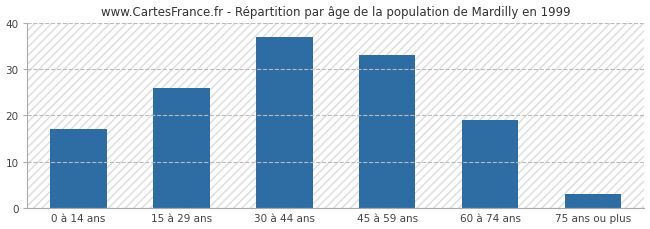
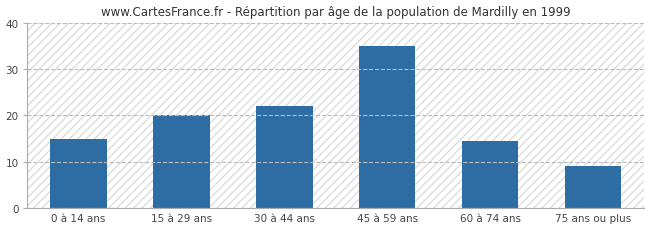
0 à 14 ans: 17.0 -> 15.0
15 à 29 ans: 26.0 -> 20.0
30 à 44 ans: 37.0 -> 22.0
45 à 59 ans: 33.0 -> 35.0
60 à 74 ans: 19.0 -> 14.5
75 ans ou plus: 3.0 -> 9.0
